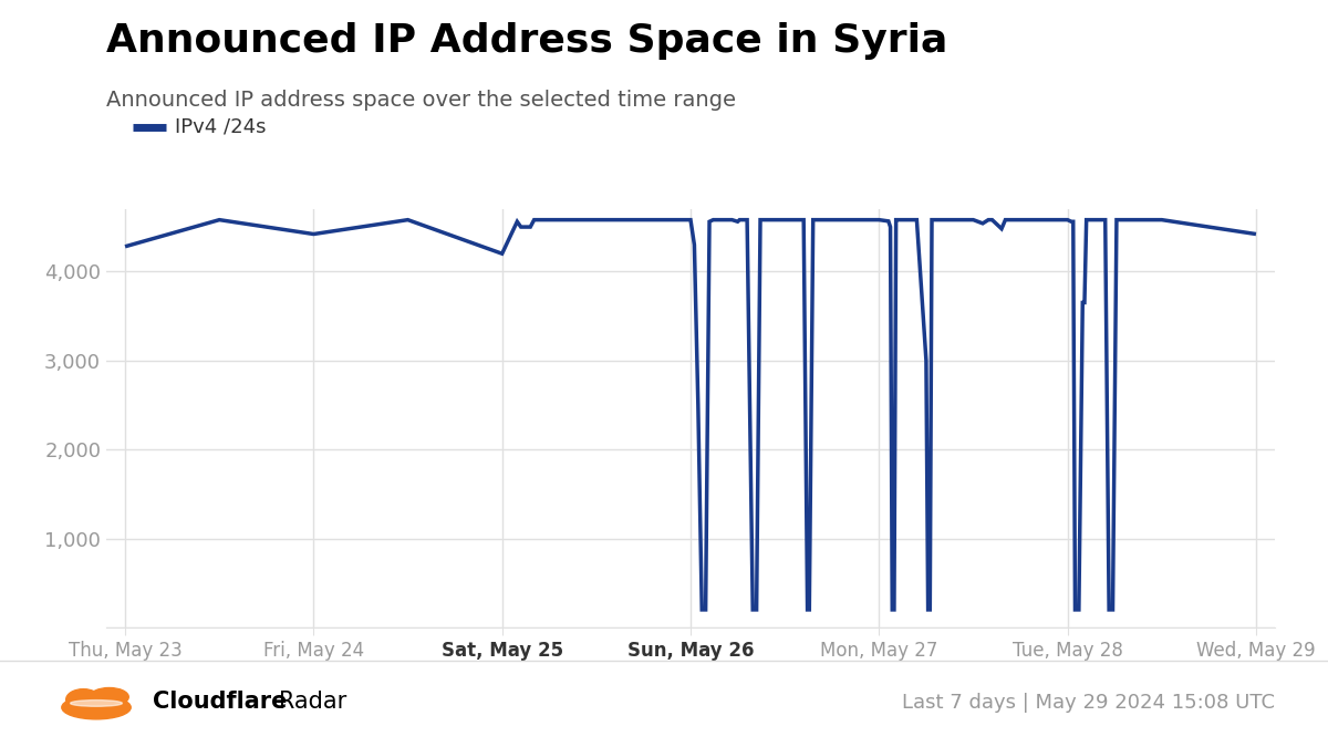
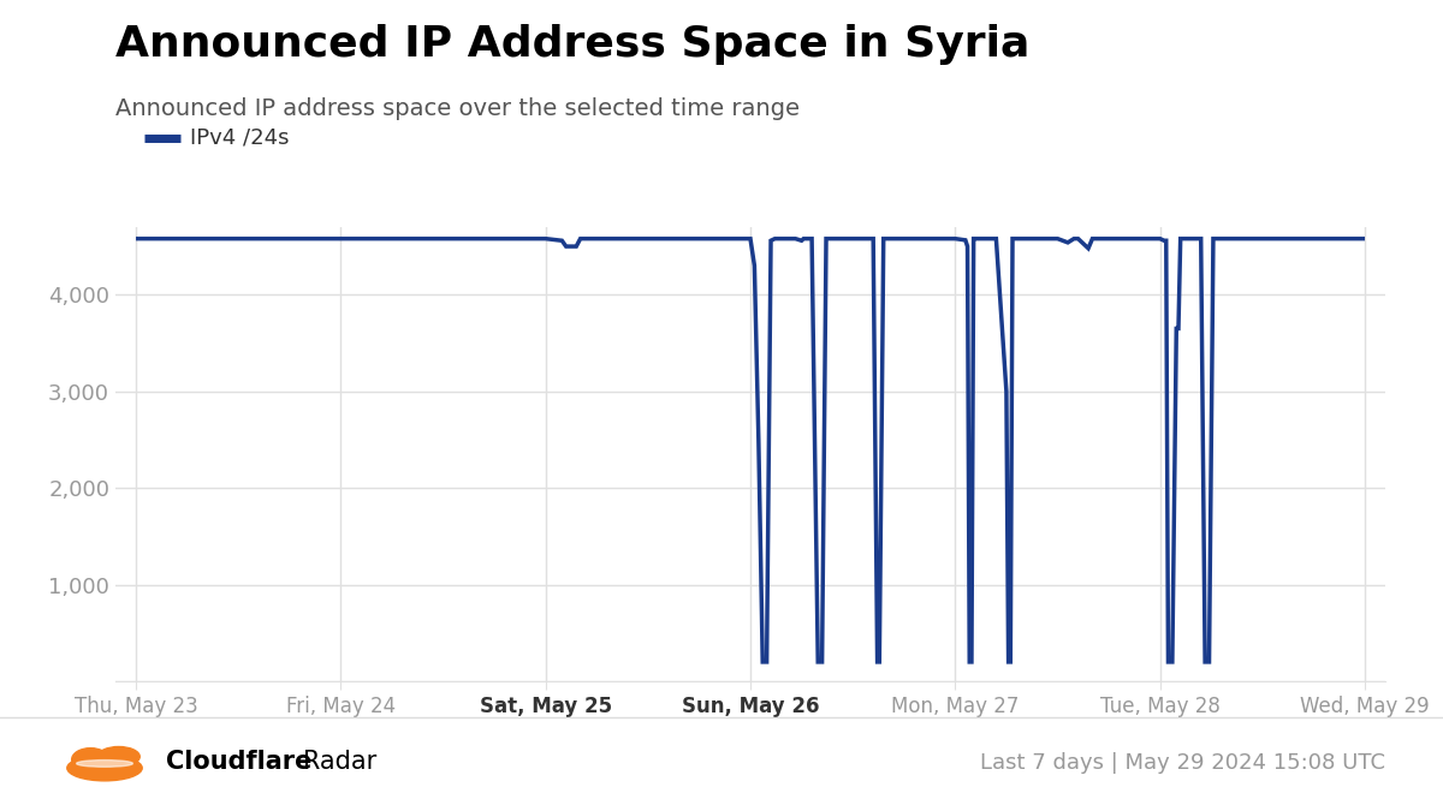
Thu, May 23: 4,280 -> 4,580
Fri, May 24: 4,420 -> 4,580
Sat, May 25: 4,200 -> 4,580
Wed, May 29: 4,420 -> 4,580
